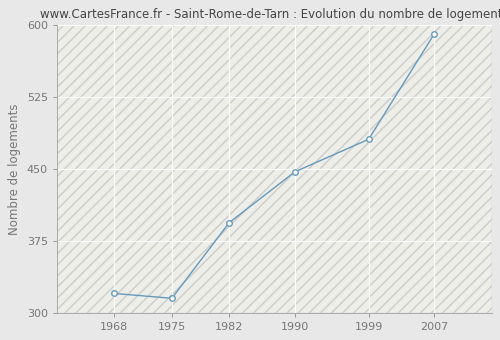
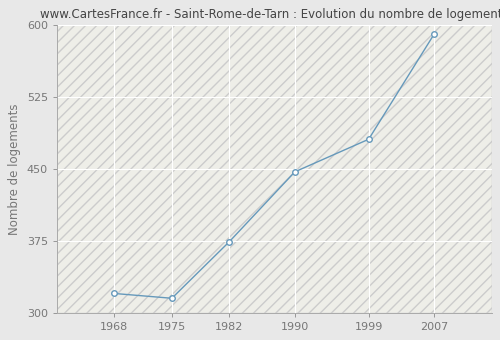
1982: 394 -> 374
